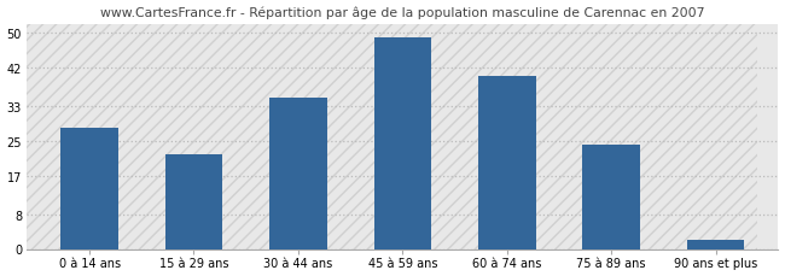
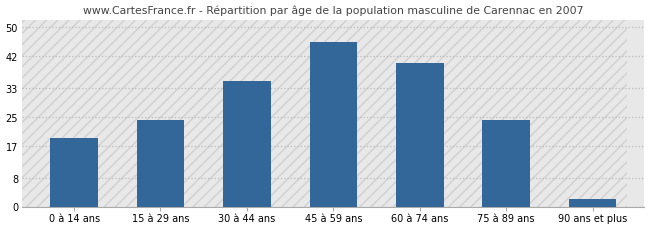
0 à 14 ans: 28 -> 19
15 à 29 ans: 22 -> 24
45 à 59 ans: 49 -> 46
